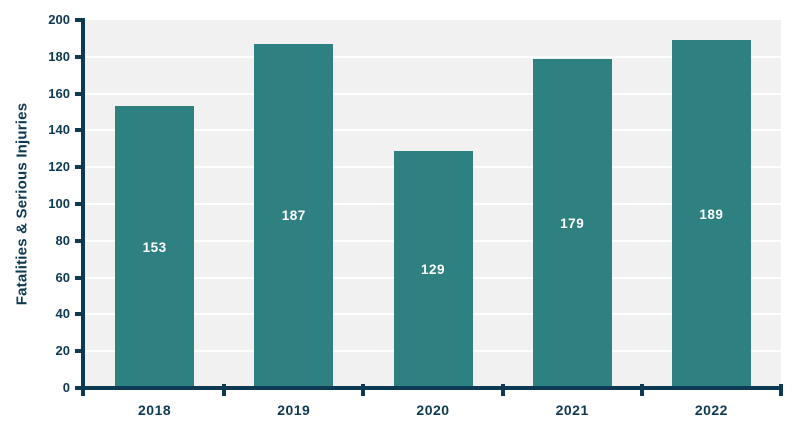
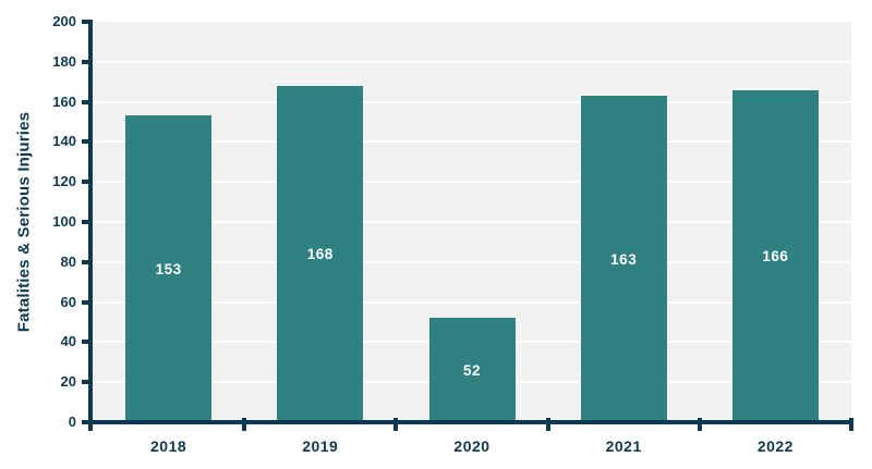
2019: 187 -> 168
2020: 129 -> 52
2021: 179 -> 163
2022: 189 -> 166
